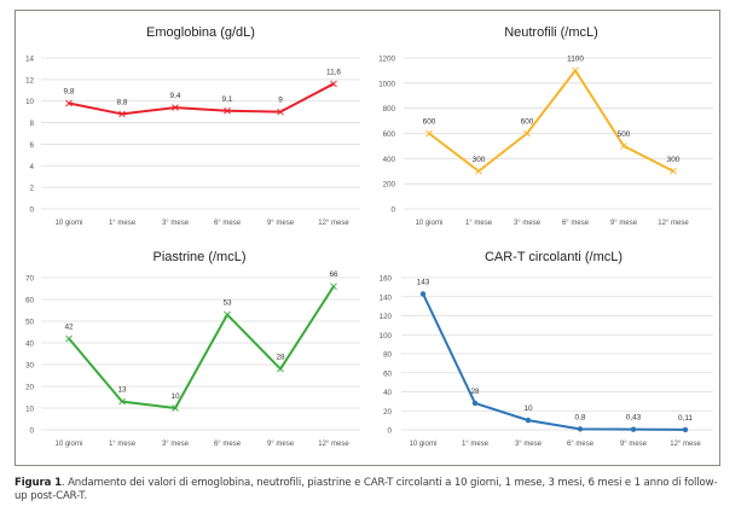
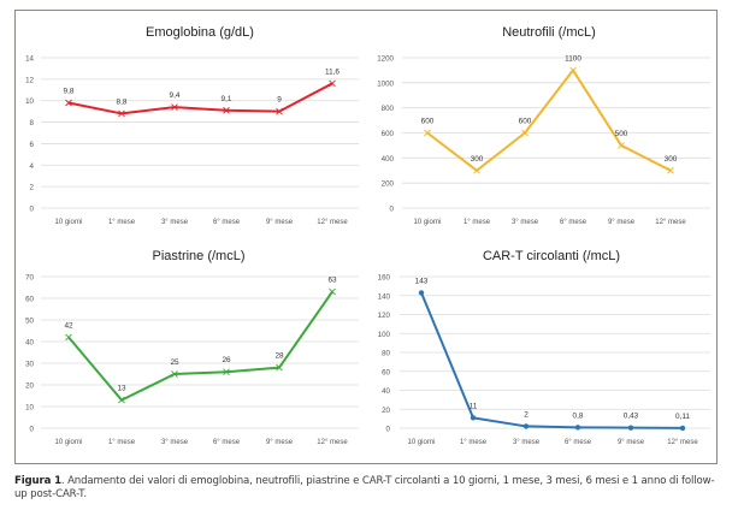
Piastrine (/mcL)/3° mese: 10 -> 25
Piastrine (/mcL)/6° mese: 53 -> 26
Piastrine (/mcL)/12° mese: 66 -> 63
CAR-T circolanti (/mcL)/1° mese: 28 -> 11
CAR-T circolanti (/mcL)/3° mese: 10 -> 2
